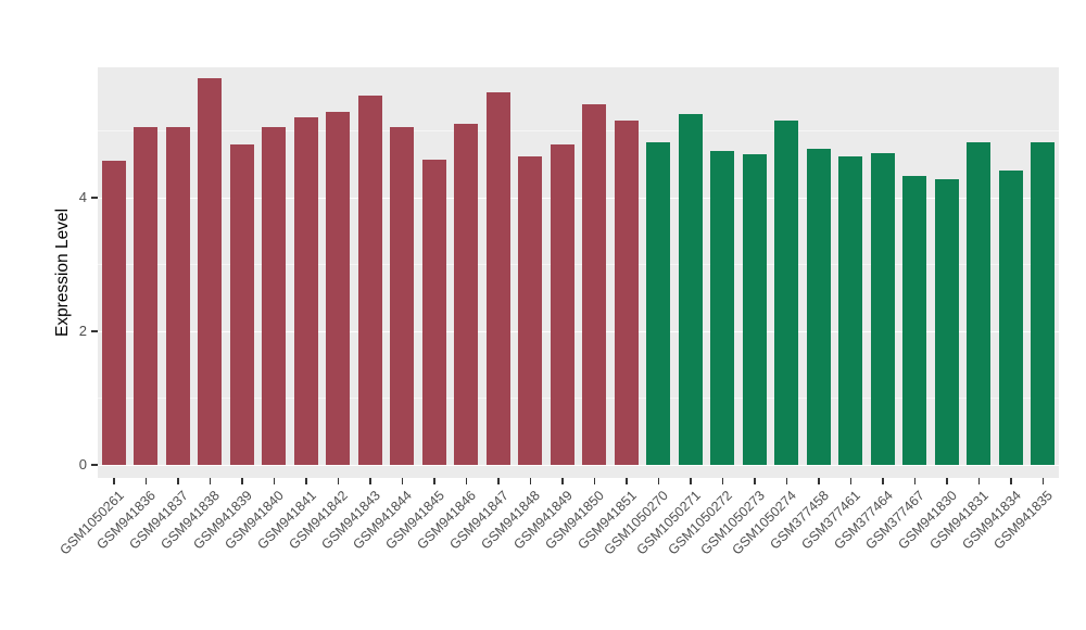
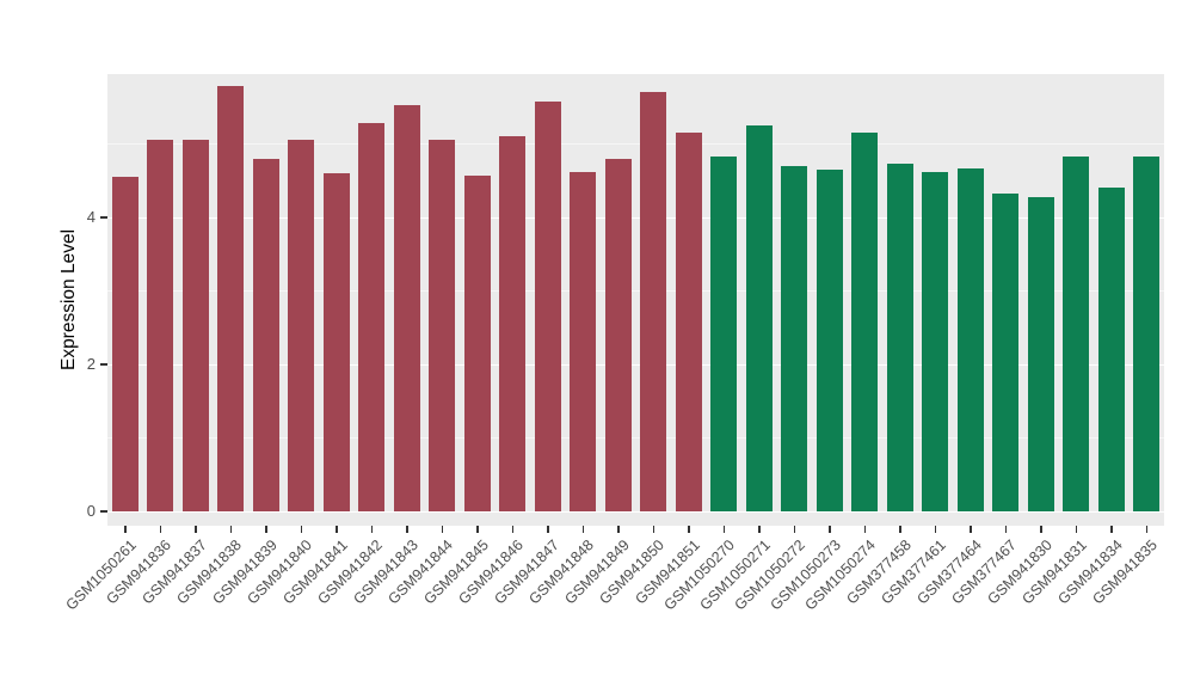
GSM941841: 5.2 -> 4.6
GSM941850: 5.4 -> 5.7
